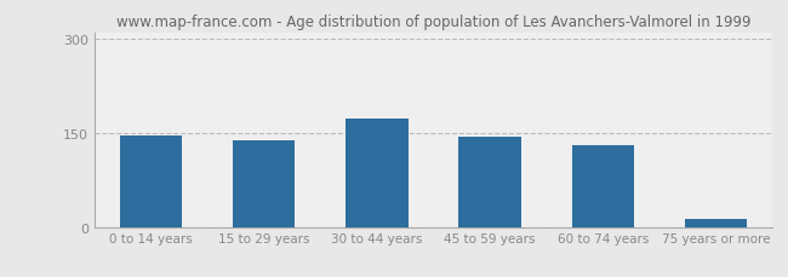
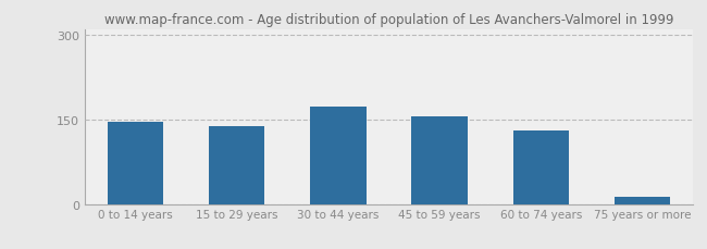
45 to 59 years: 143 -> 156
